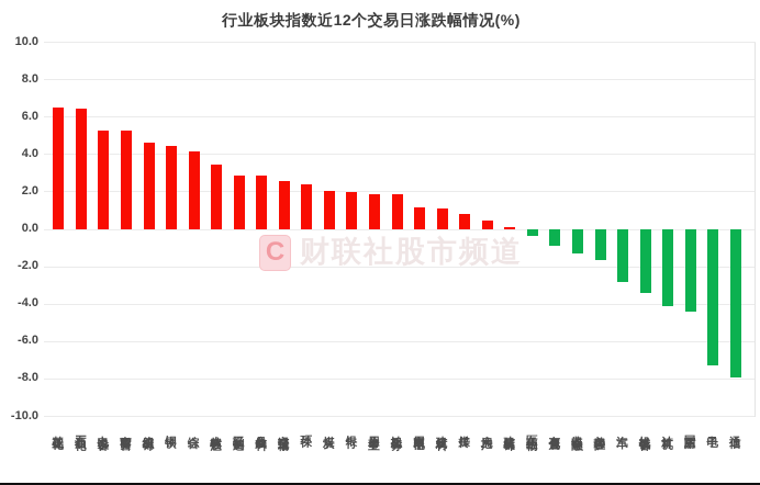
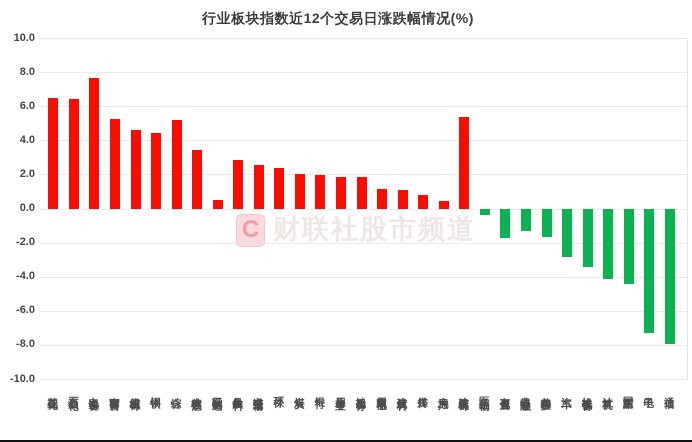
电力设备: 5.3 -> 7.7
综合: 4.2 -> 5.2
轻工制造: 2.9 -> 0.5
建筑装饰: 0.1 -> 5.4
有色金属: -0.9 -> -1.7
